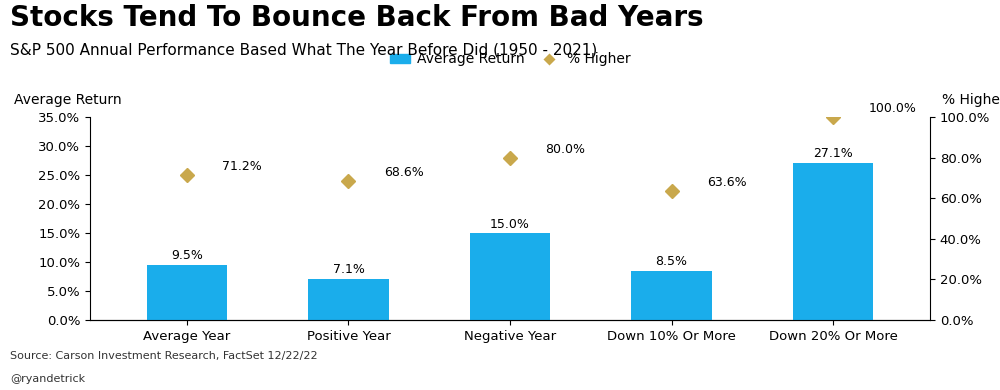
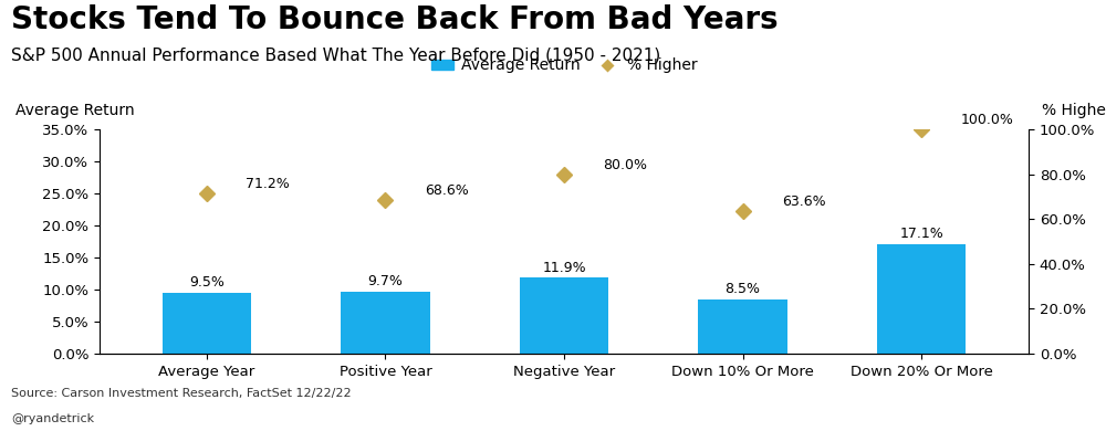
Average Return/Positive Year: 7.1% -> 9.7%
Average Return/Negative Year: 15.0% -> 11.9%
Average Return/Down 20% Or More: 27.1% -> 17.1%
